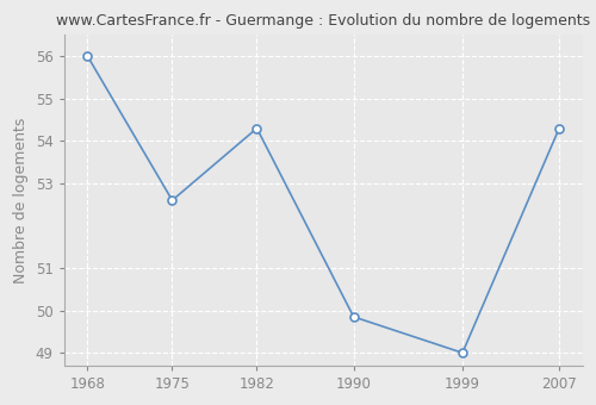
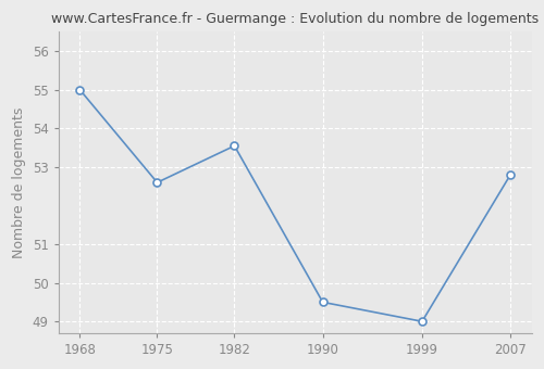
1968: 56.00 -> 55.00
1982: 54.30 -> 53.55
1990: 49.85 -> 49.50
2007: 54.30 -> 52.80
